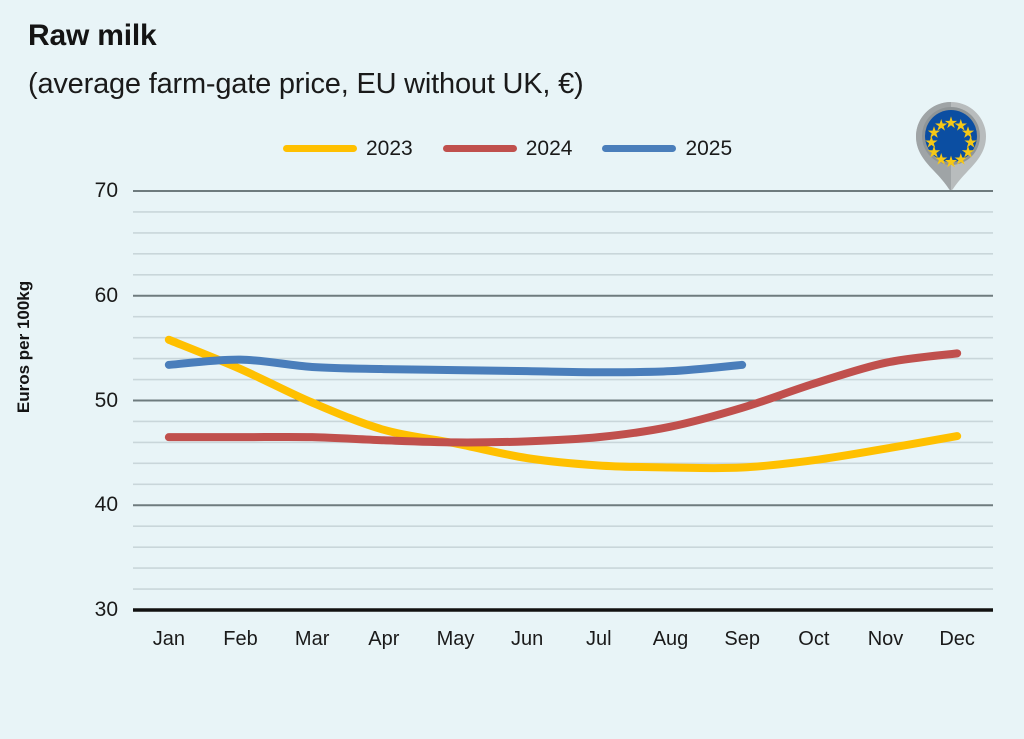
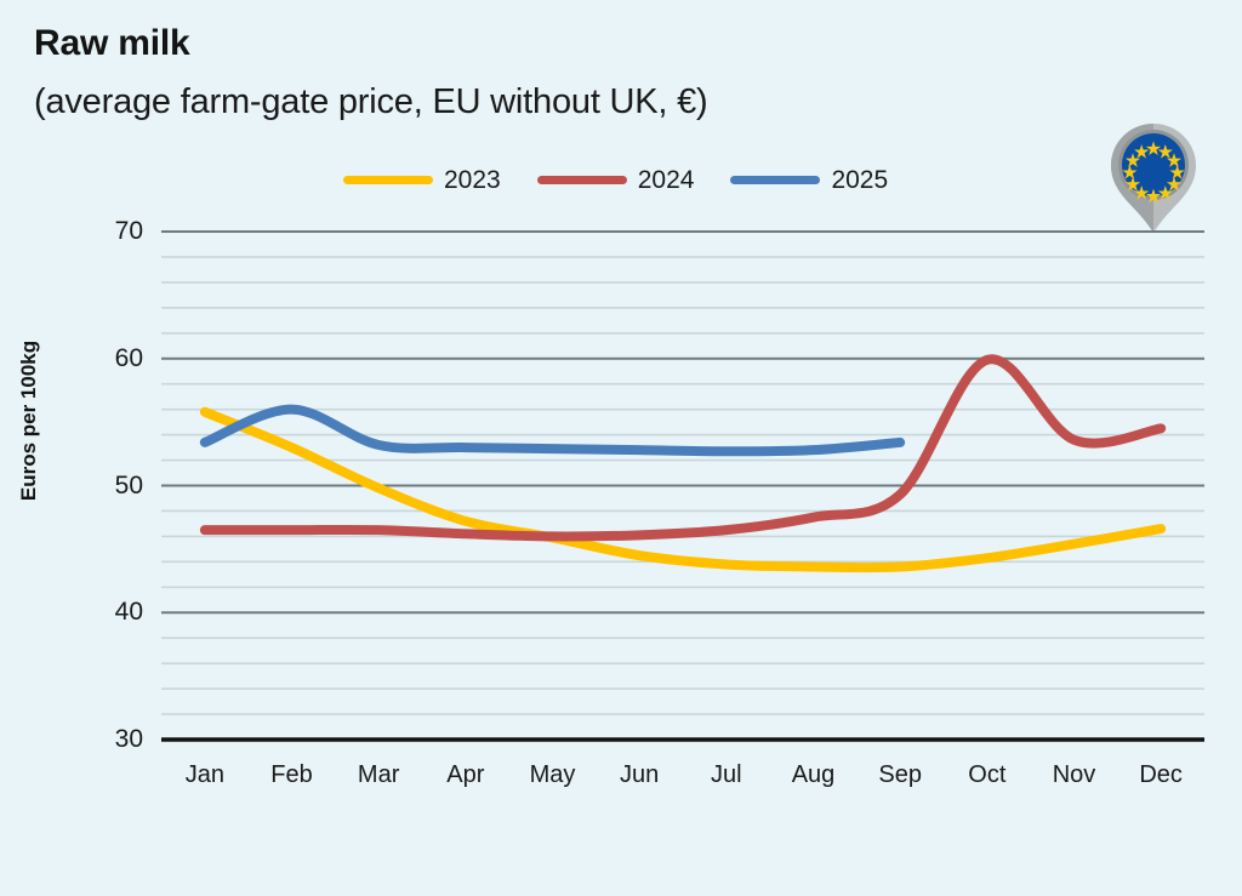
2025/Feb: 53.9 -> 56.0
2024/Oct: 51.6 -> 59.9
